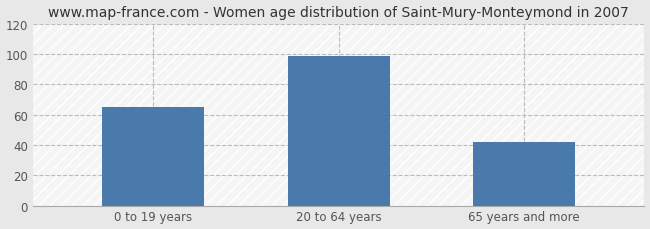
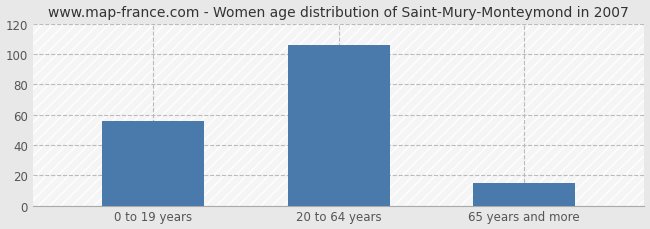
0 to 19 years: 65 -> 56
20 to 64 years: 99 -> 106
65 years and more: 42 -> 15
